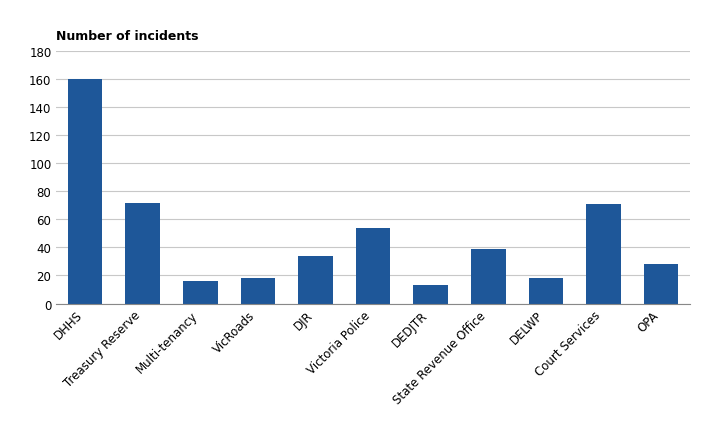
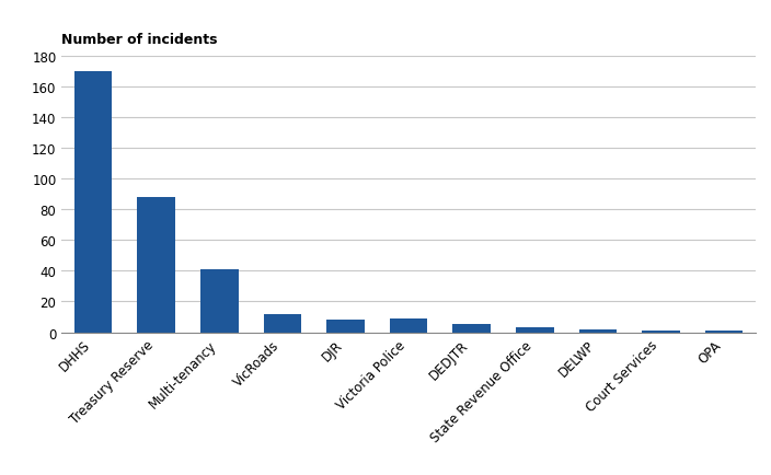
DHHS: 160 -> 170
Treasury Reserve: 72 -> 88
Multi-tenancy: 16 -> 41
VicRoads: 18 -> 12
DJR: 34 -> 8
Victoria Police: 54 -> 9
DEDJTR: 13 -> 5
State Revenue Office: 39 -> 3
DELWP: 18 -> 2
Court Services: 71 -> 1
OPA: 28 -> 1
